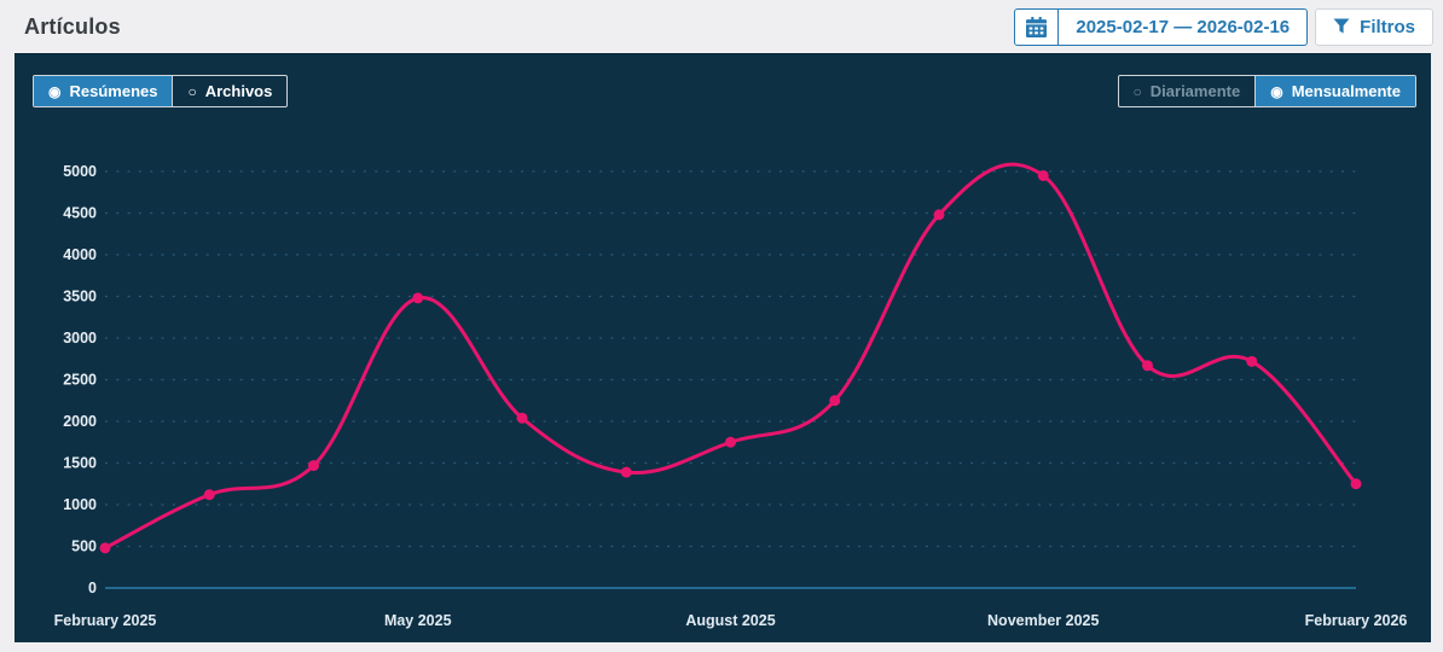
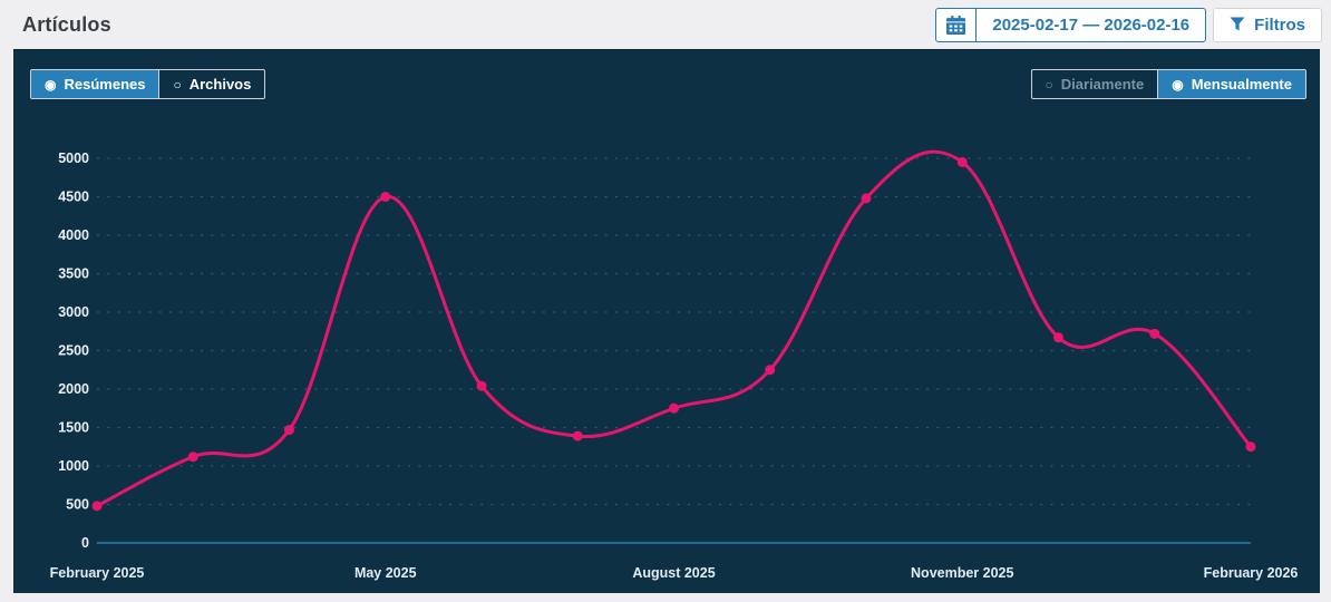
May 2025: 3500 -> 4500
